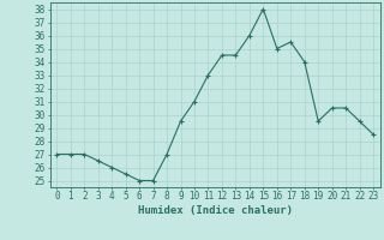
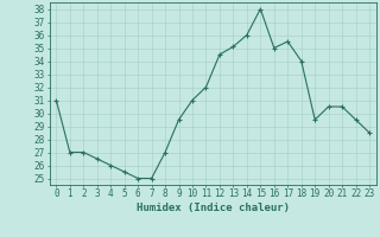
0: 27.0 -> 31.0
11: 33.0 -> 32.0
13: 34.5 -> 35.1
